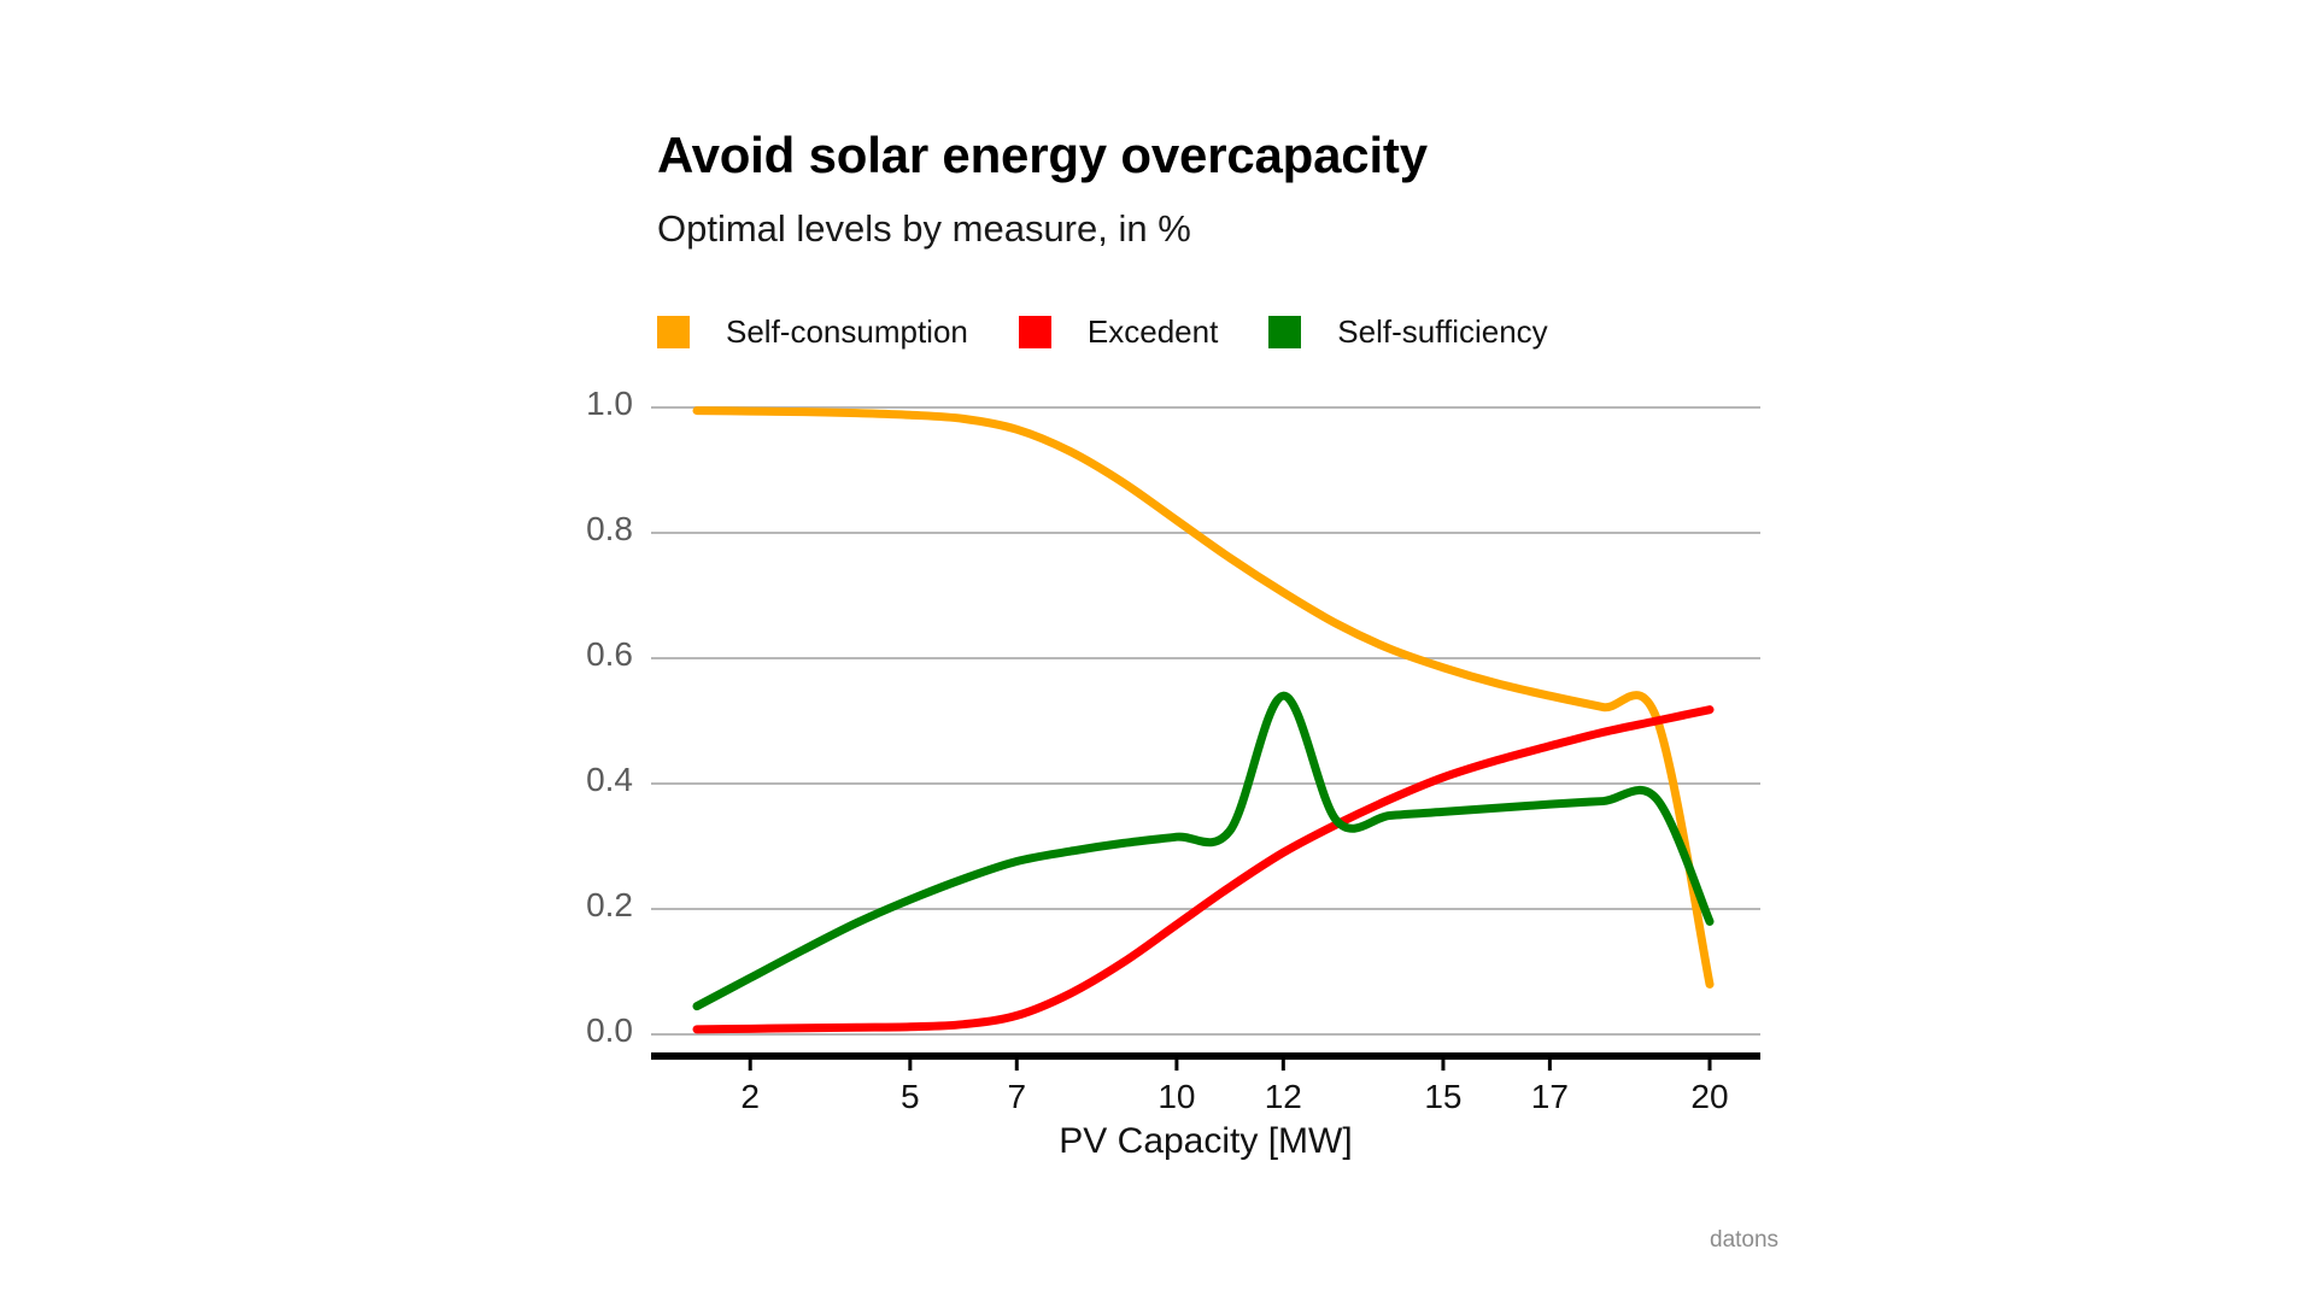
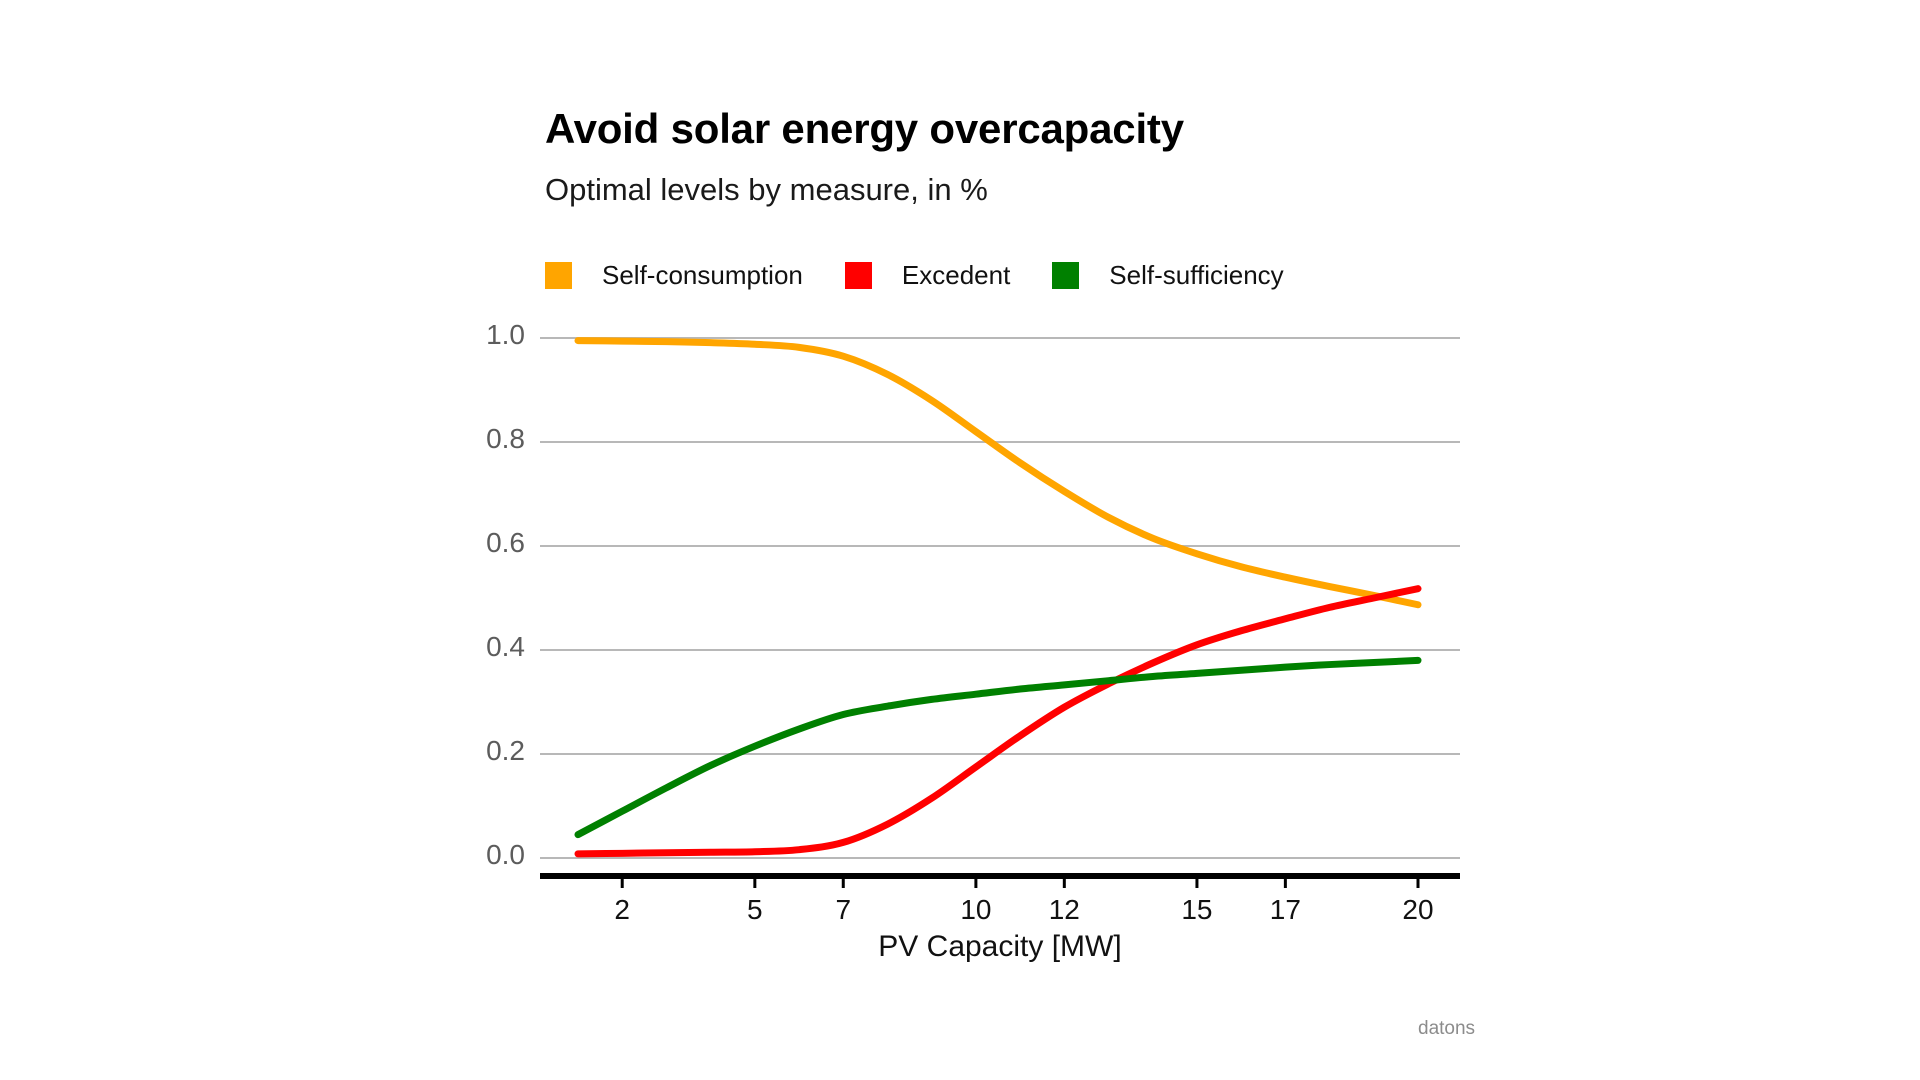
Self-sufficiency/12: 0.54 -> 0.33
Self-consumption/20: 0.08 -> 0.49
Self-sufficiency/20: 0.18 -> 0.38
